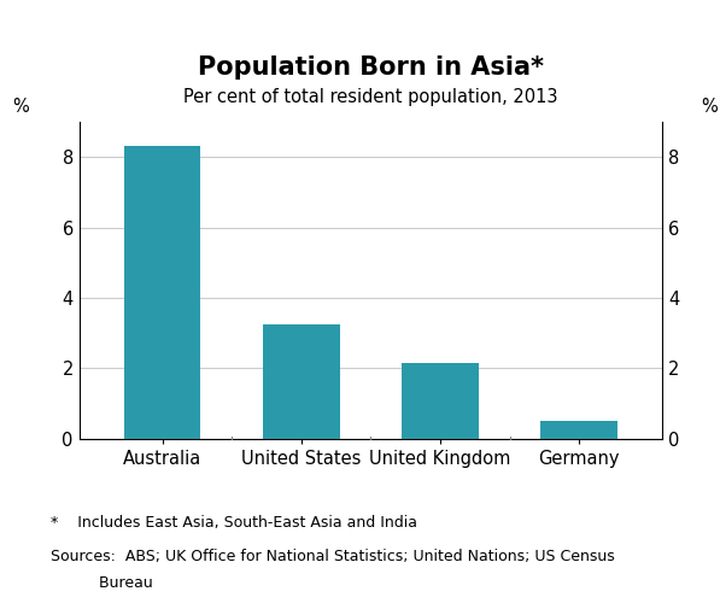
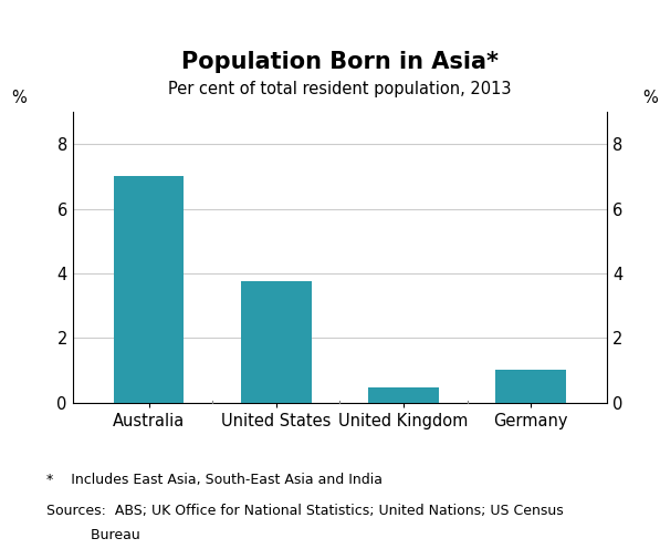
Australia: 8.30 -> 7.00
United States: 3.25 -> 3.75
United Kingdom: 2.15 -> 0.45
Germany: 0.50 -> 1.00
